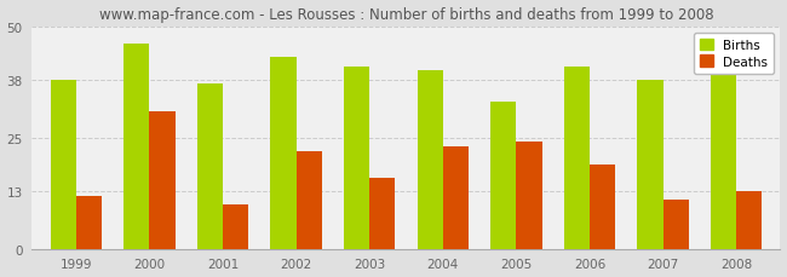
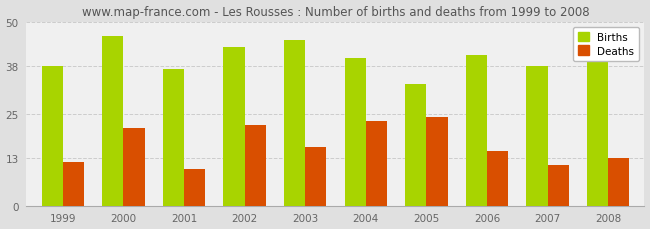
Deaths/2000: 31 -> 21
Births/2003: 41 -> 45
Deaths/2006: 19 -> 15
